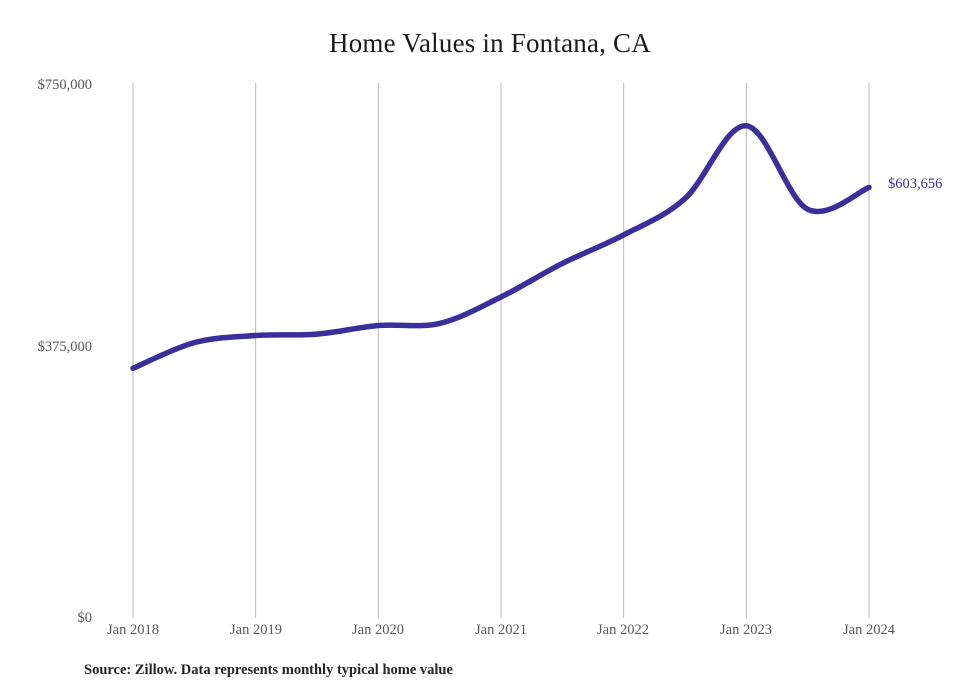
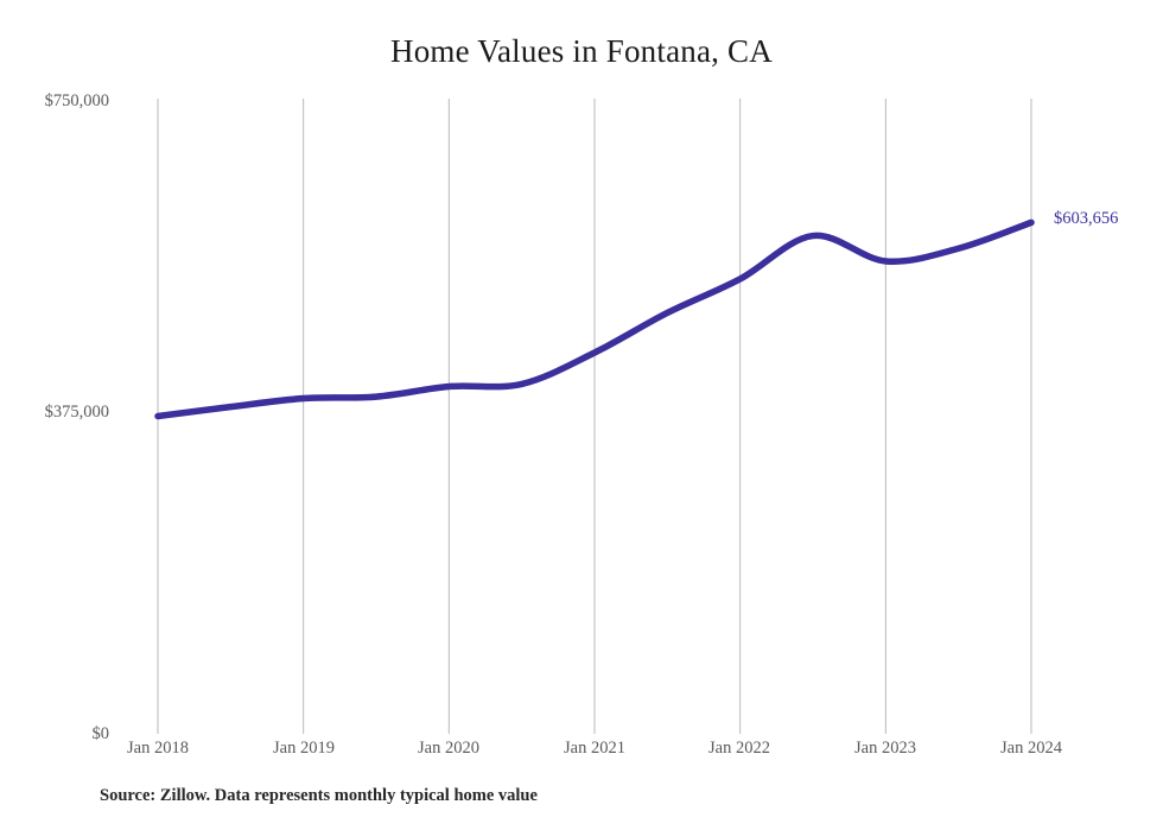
Jan 2018: $350000 -> $380000
Jan 2023: $690000 -> $560000
